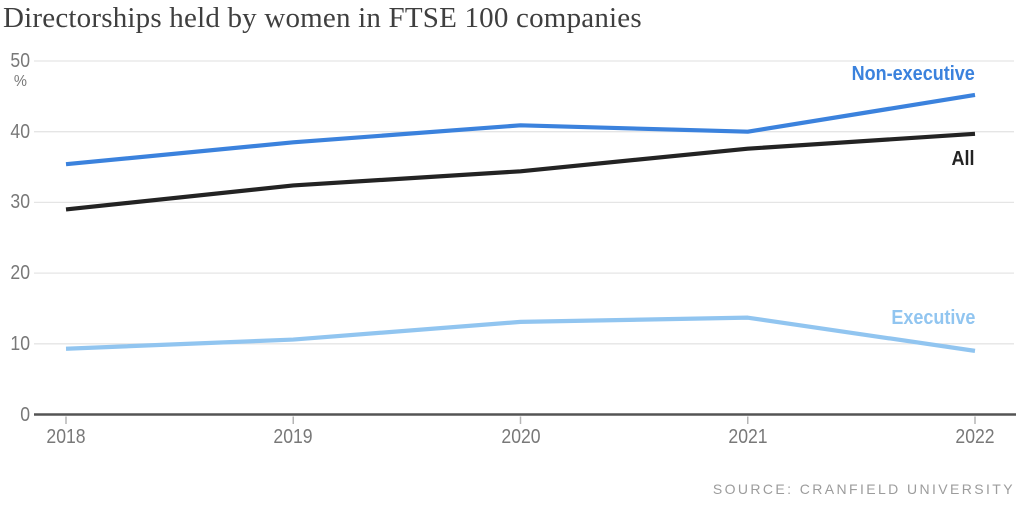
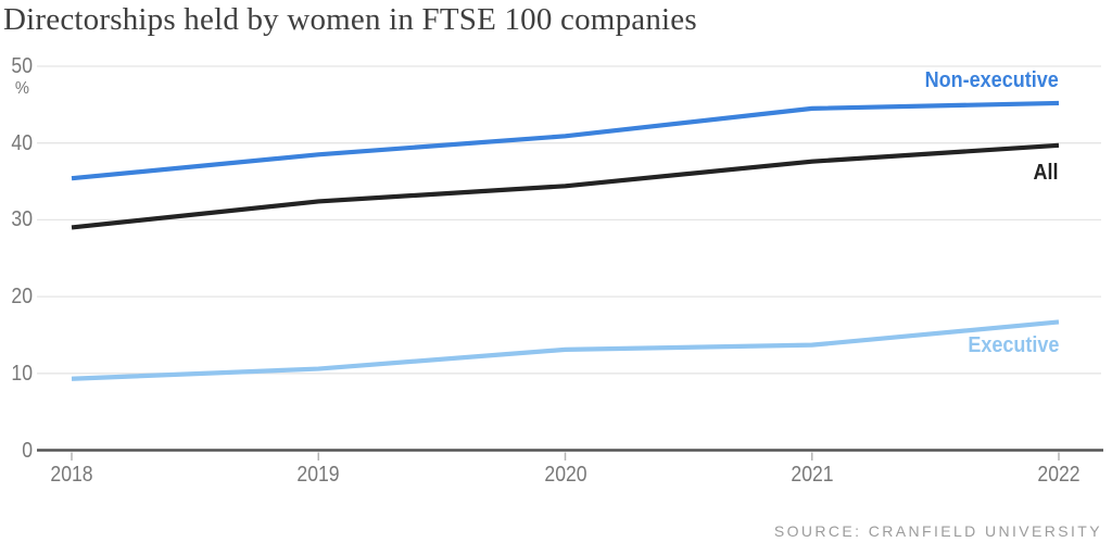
Non-executive/2021: 40 -> 44
Executive/2022: 9 -> 17
